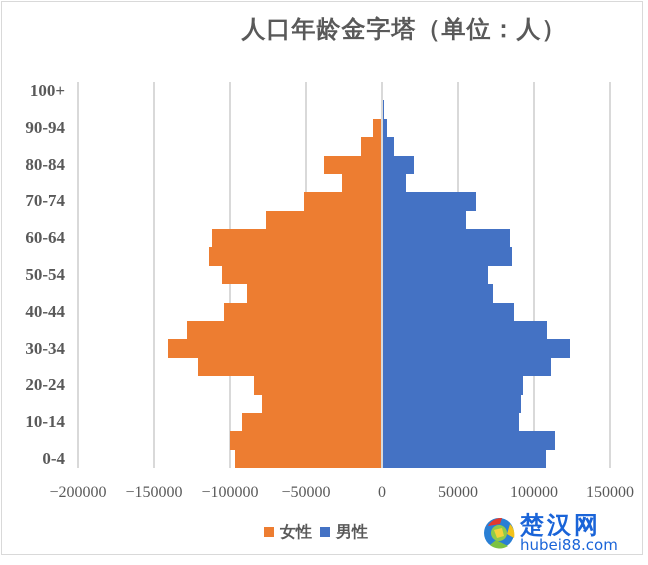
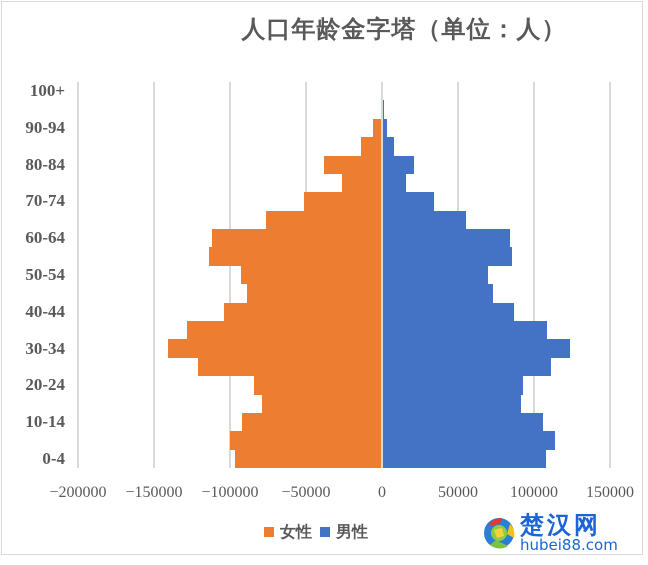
男性/10-14: 90000 -> 106000
女性/50-54: -105000 -> -93000
男性/70-74: 62000 -> 34000
